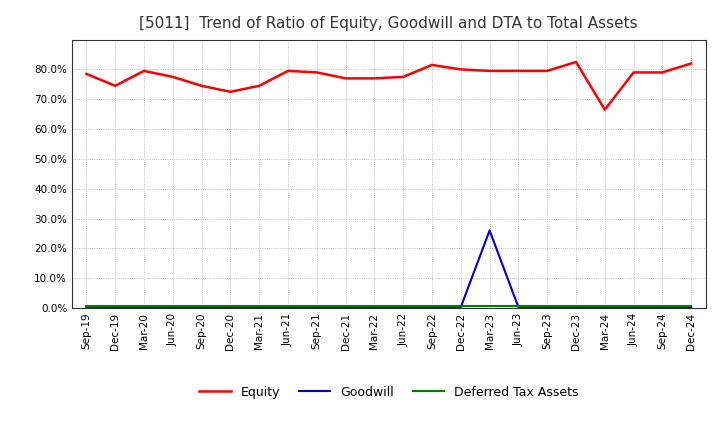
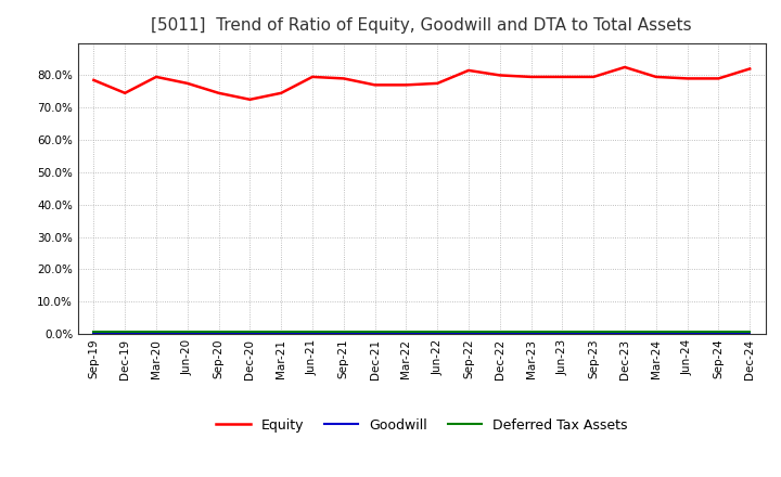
Goodwill/Mar-23: 26.0% -> 0.3%
Equity/Mar-24: 66.5% -> 79.5%
